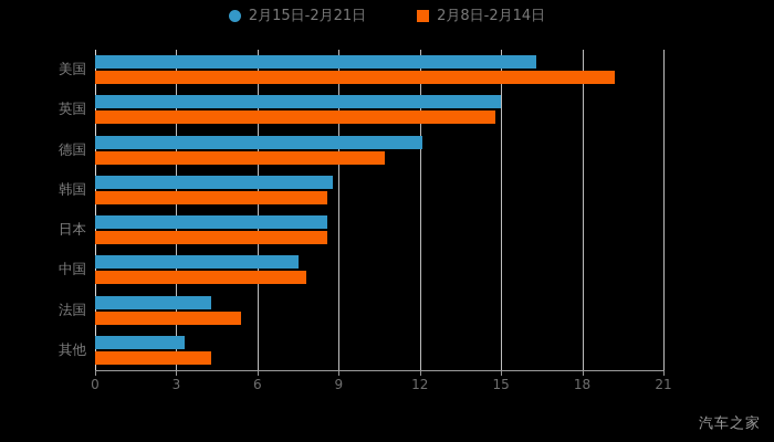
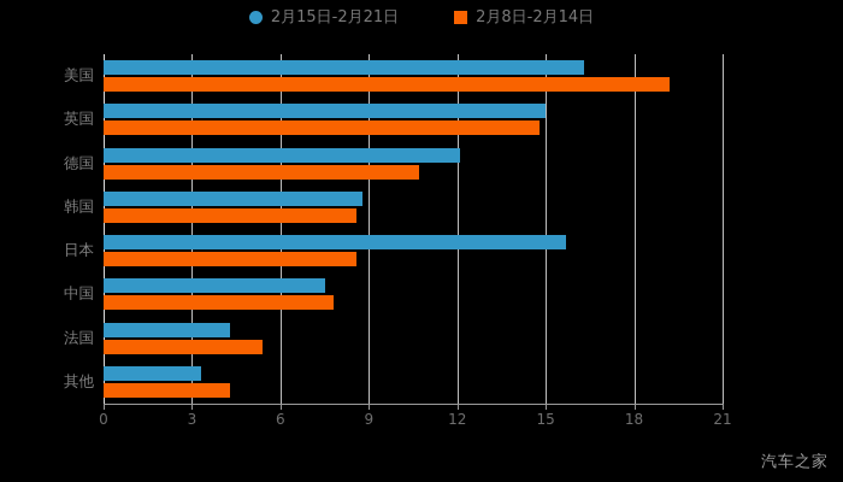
2月15日-2月21日/日本: 8.6 -> 15.7
